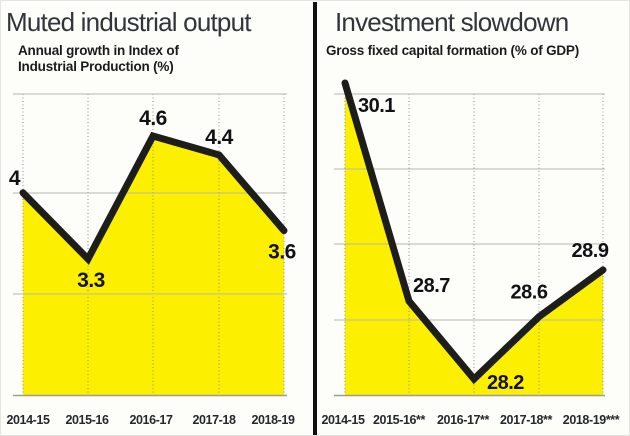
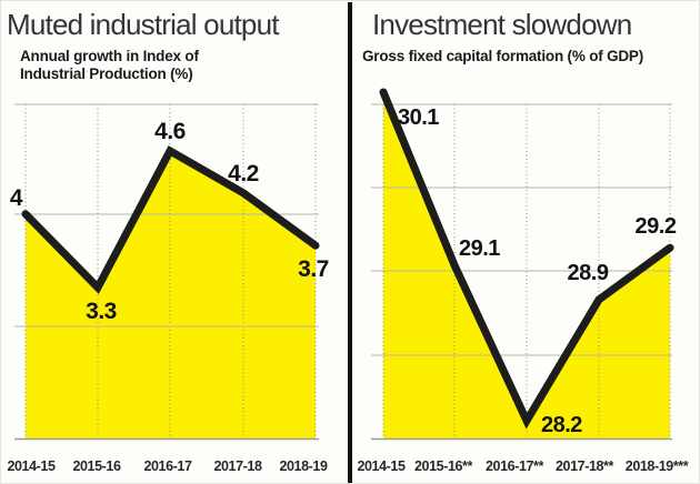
Muted industrial output/2017-18: 4.4 -> 4.2
Muted industrial output/2018-19: 3.6 -> 3.7
Investment slowdown/2015-16**: 28.7 -> 29.1
Investment slowdown/2017-18**: 28.6 -> 28.9
Investment slowdown/2018-19***: 28.9 -> 29.2
